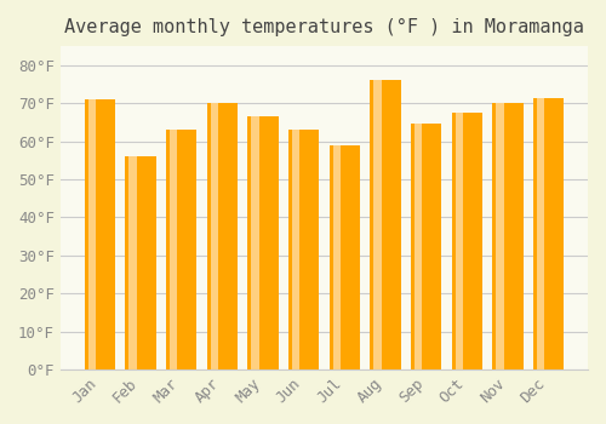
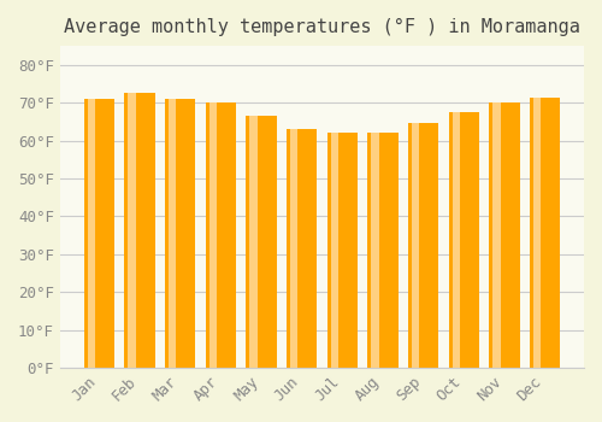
Feb: 56.0°F -> 72.5°F
Mar: 63.0°F -> 71.0°F
Jul: 59.0°F -> 62.0°F
Aug: 76.0°F -> 62.0°F
